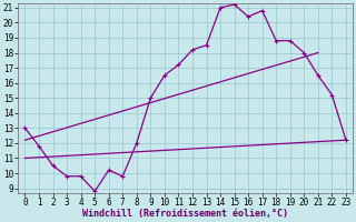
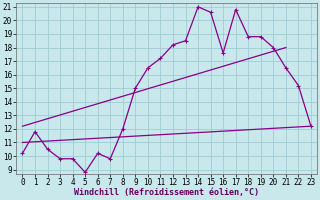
0: 13.0 -> 10.2
15: 21.2 -> 20.6
16: 20.4 -> 17.6
